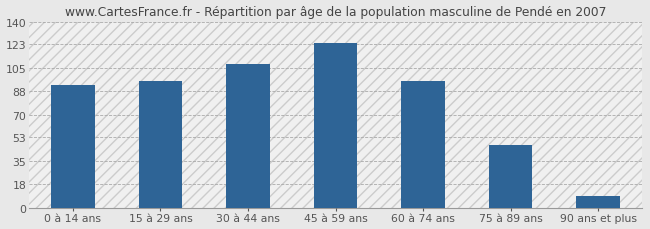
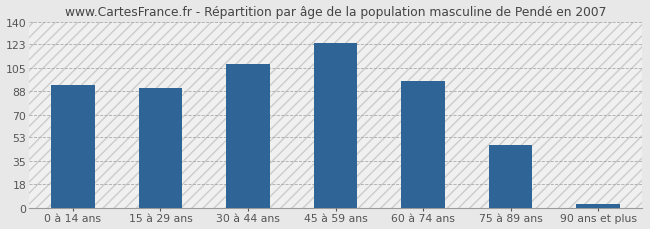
15 à 29 ans: 95 -> 90
90 ans et plus: 9 -> 3
